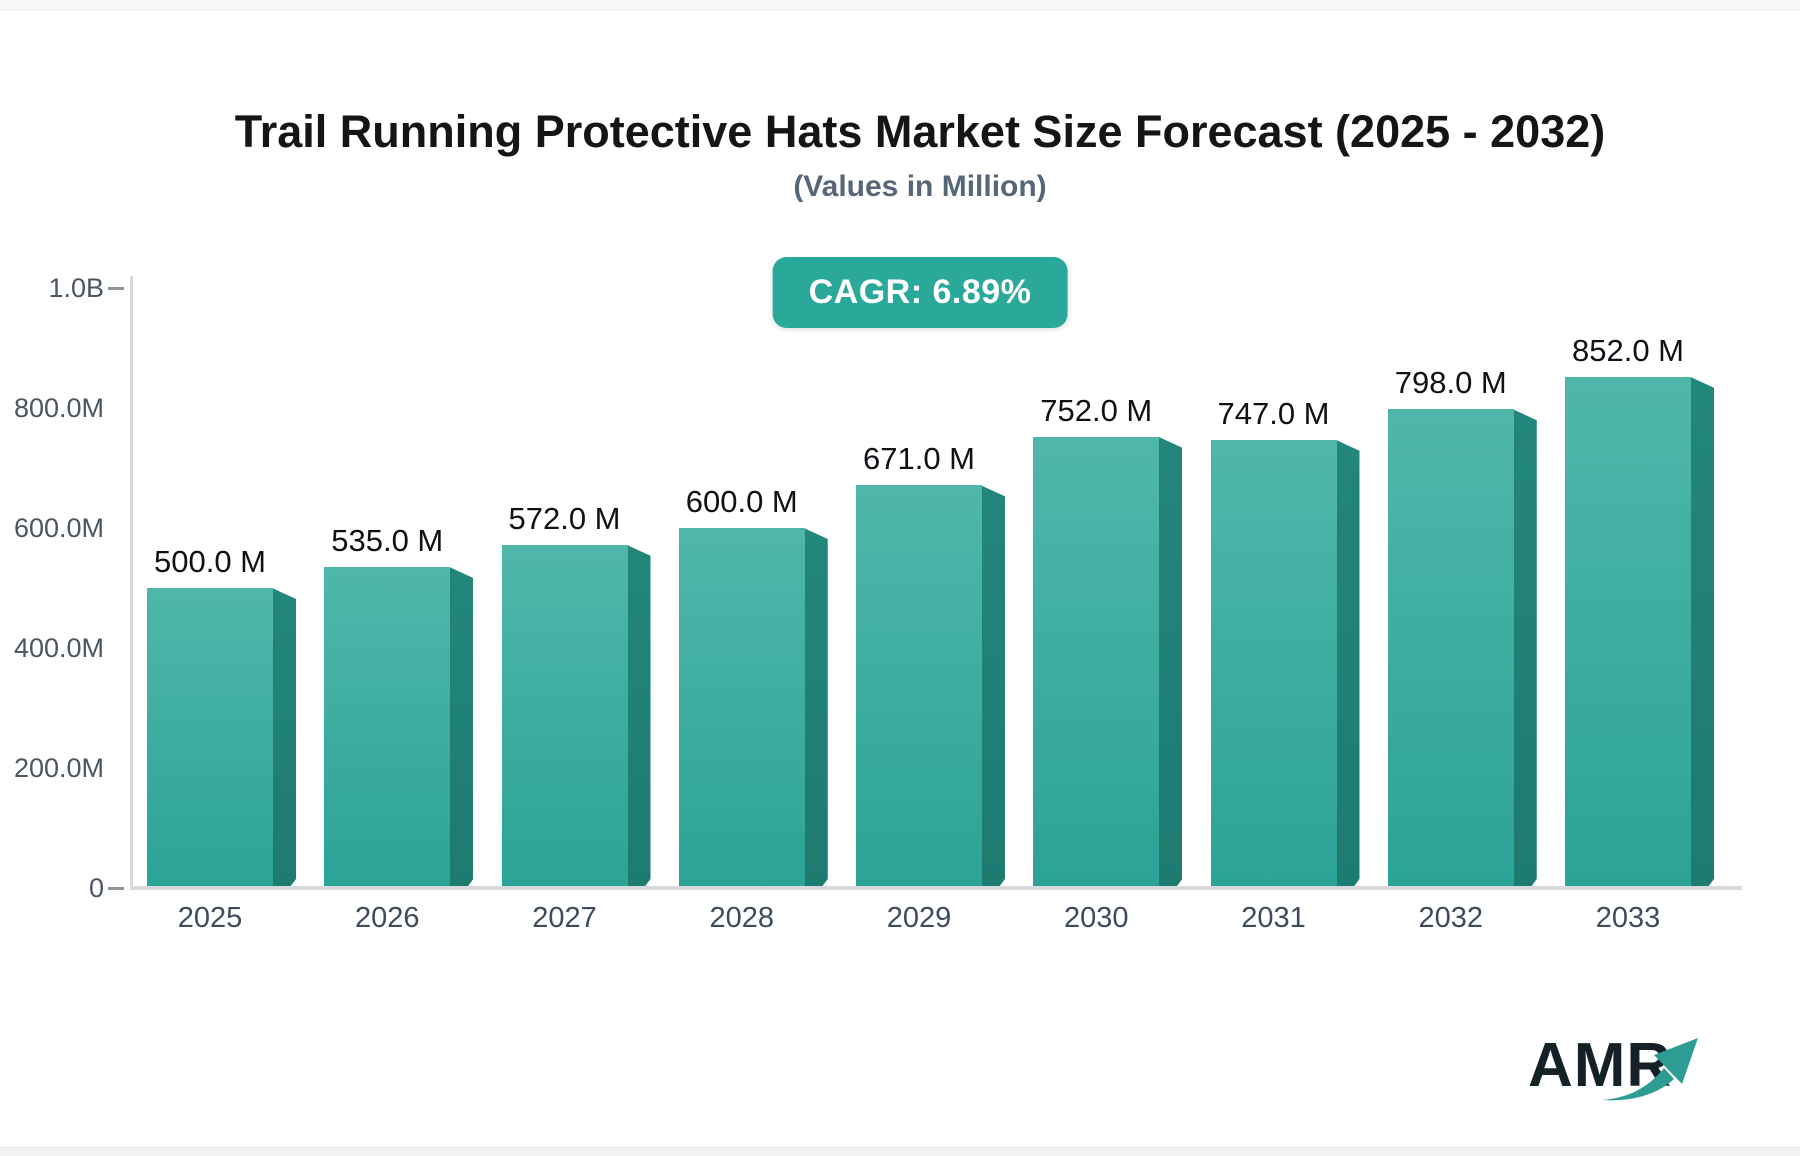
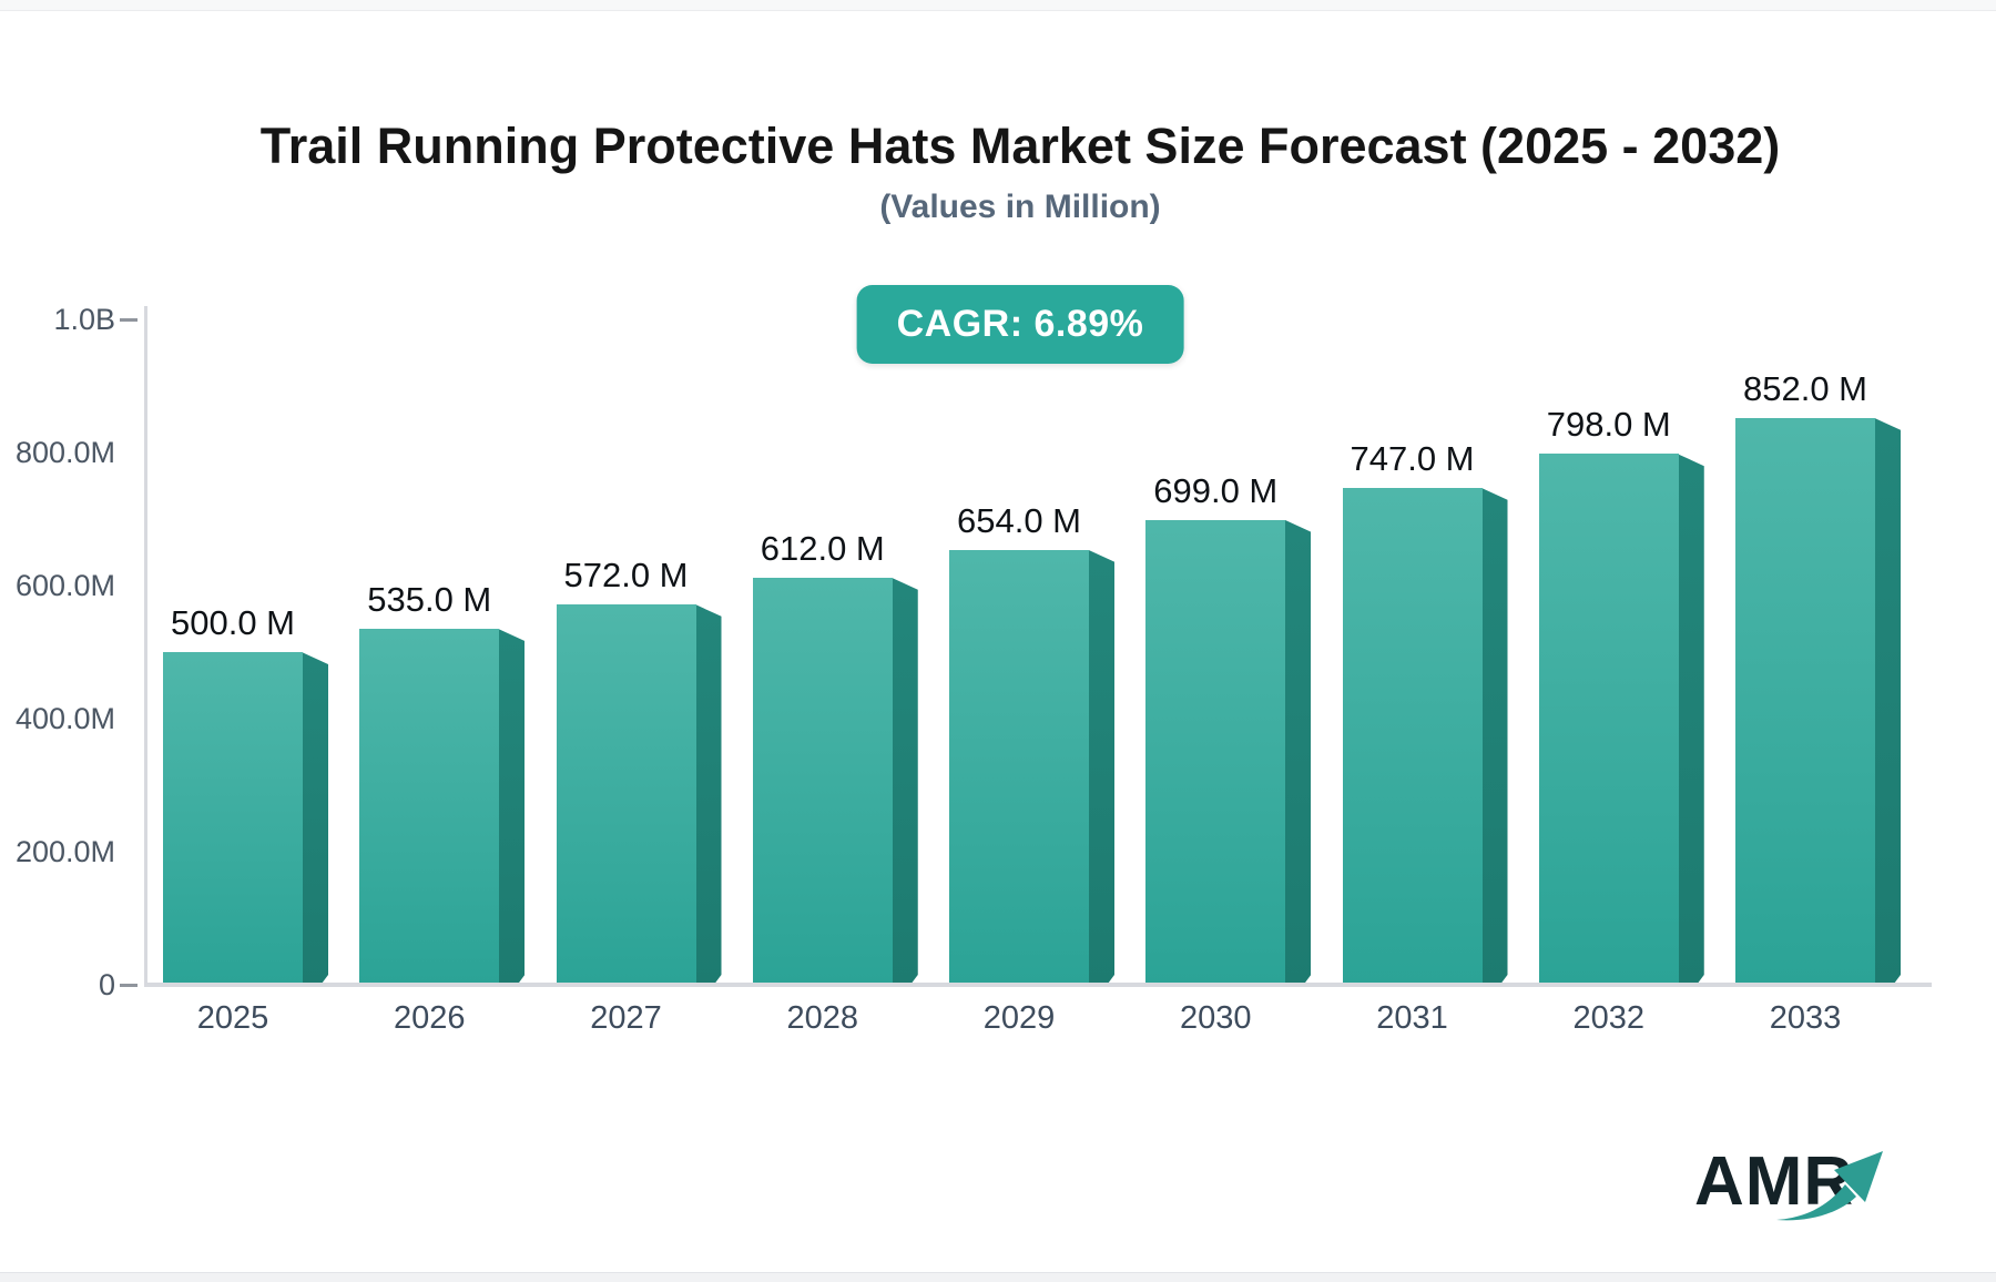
2028: 600.0 -> 612.0
2029: 671.0 -> 654.0
2030: 752.0 -> 699.0
